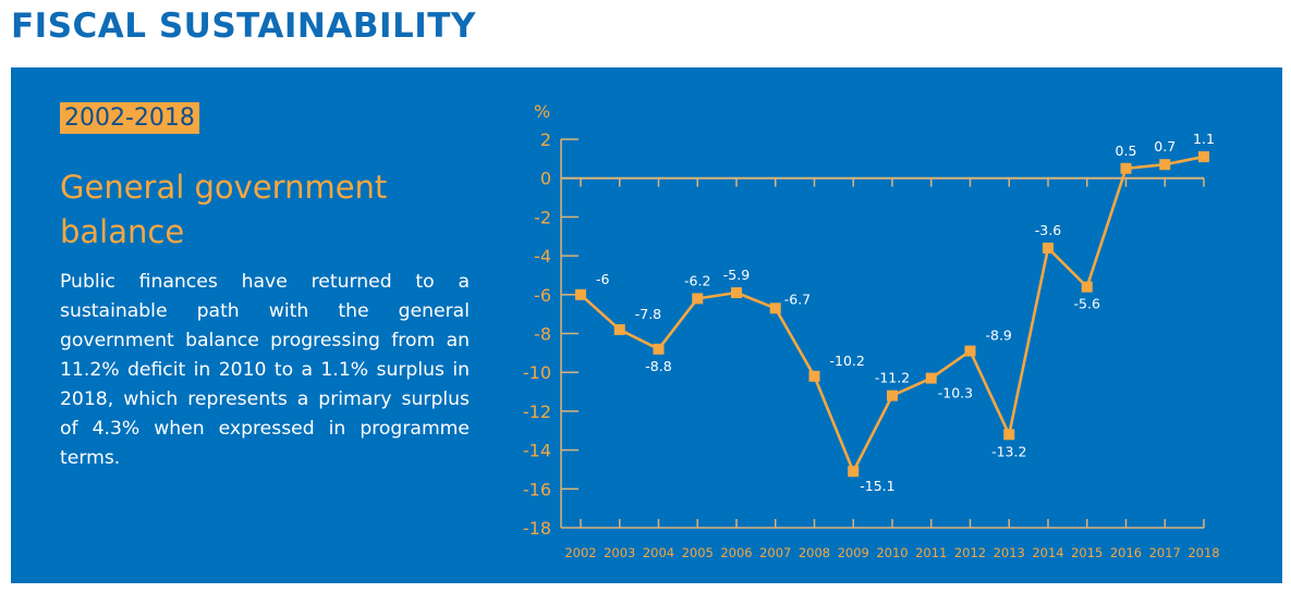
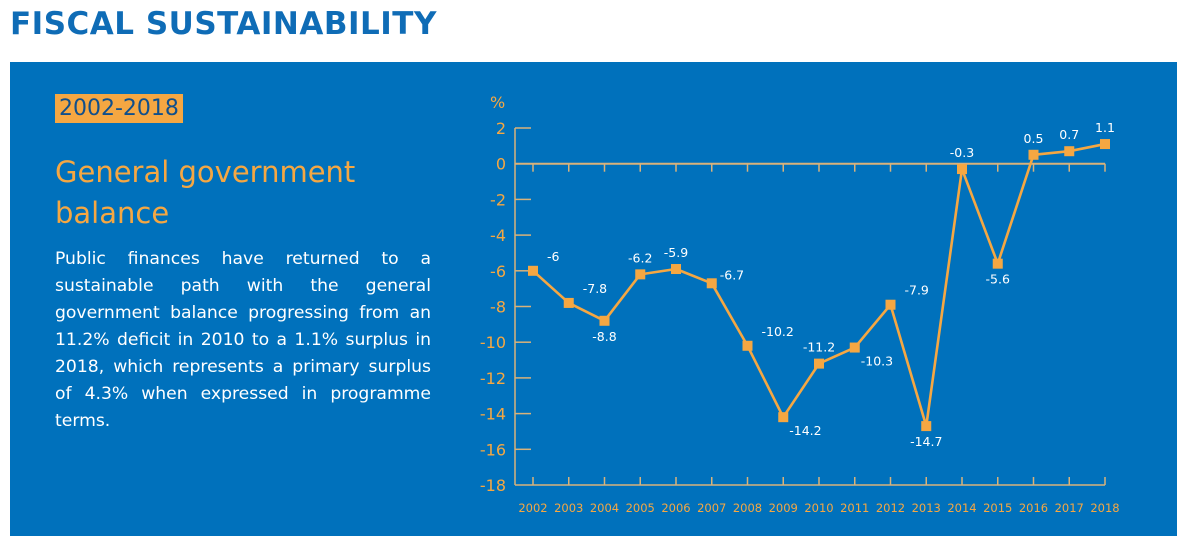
2009: -15.1 -> -14.2
2012: -8.9 -> -7.9
2013: -13.2 -> -14.7
2014: -3.6 -> -0.3
